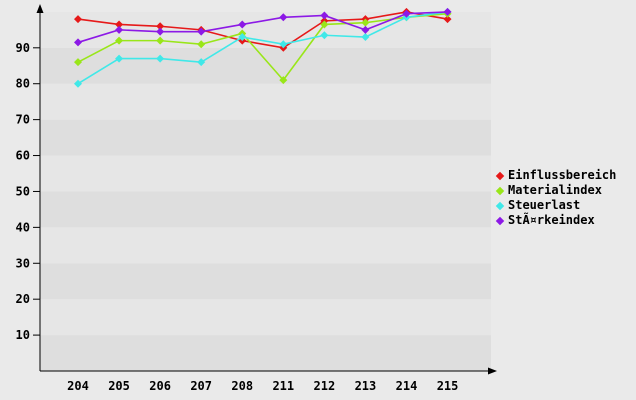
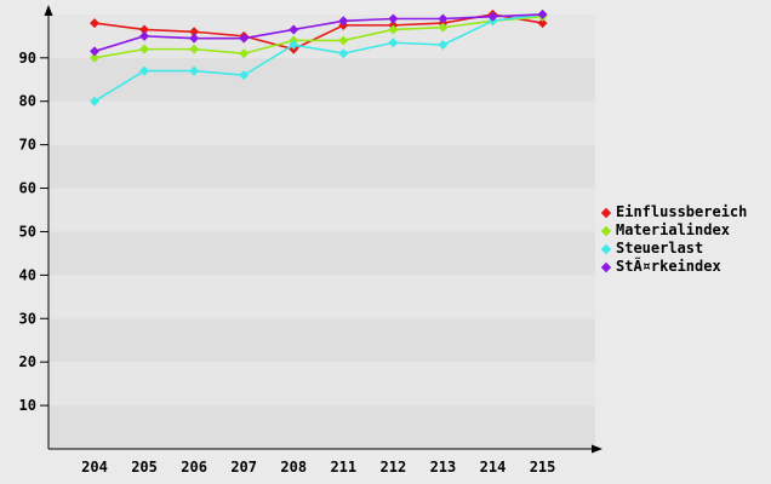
Materialindex/204: 86 -> 90
Einflussbereich/211: 90 -> 98
Materialindex/211: 81 -> 94
StÃ¤rkeindex/213: 95 -> 99
